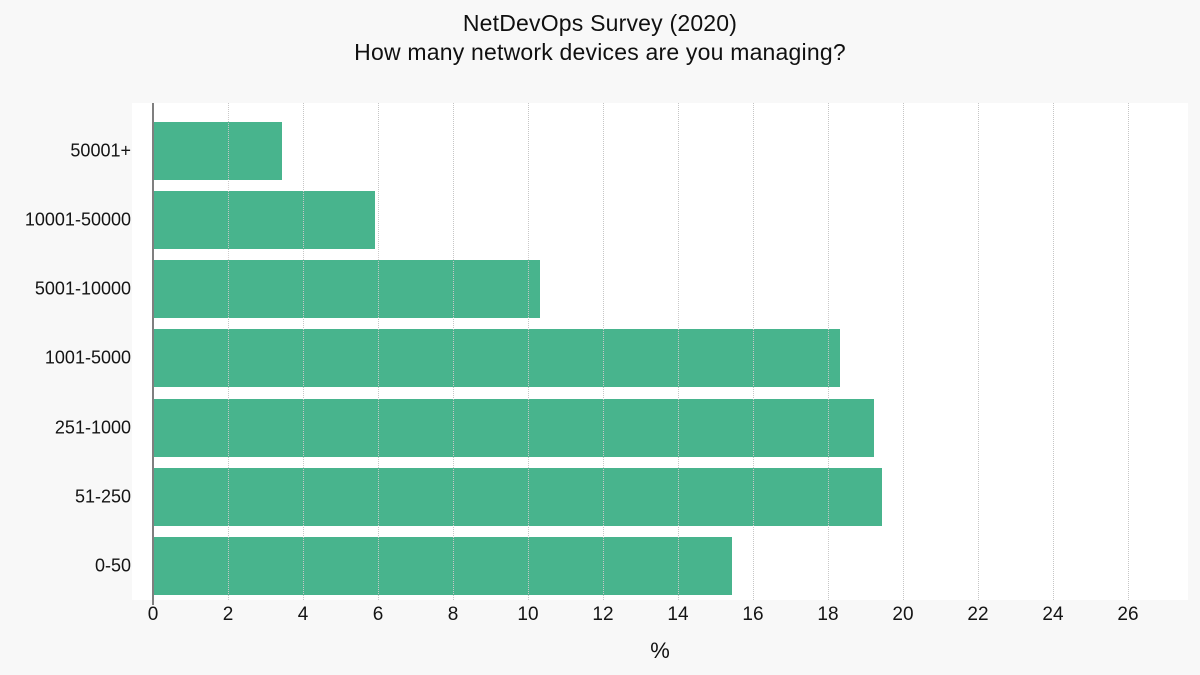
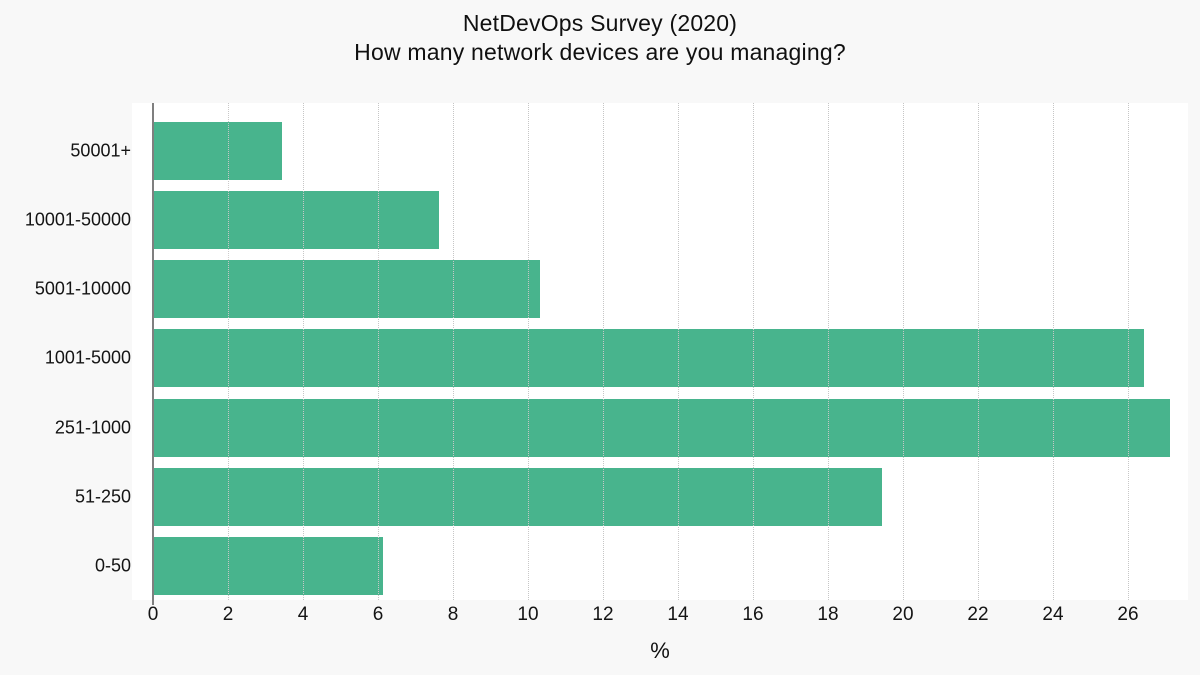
10001-50000: 5.9 -> 7.6
1001-5000: 18.3 -> 26.4
251-1000: 19.2 -> 27.1
0-50: 15.4 -> 6.1
